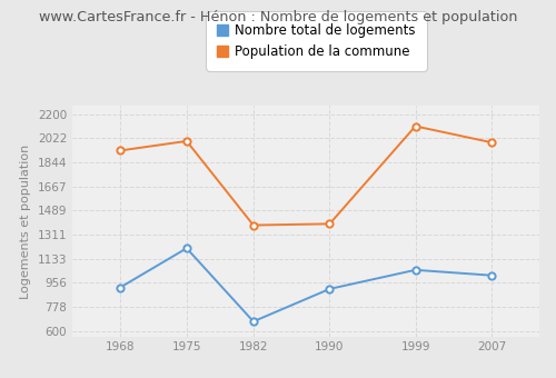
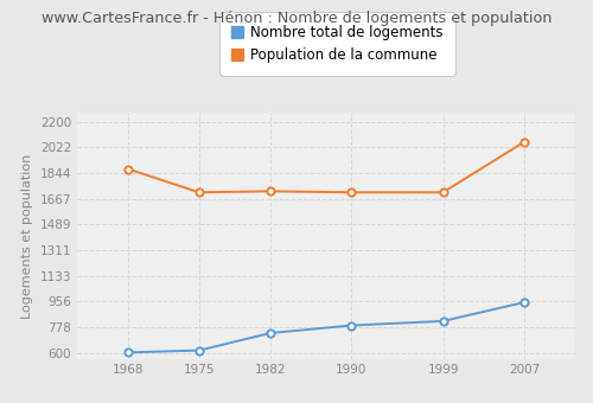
Nombre total de logements/1968: 920 -> 600
Population de la commune/1968: 1930 -> 1870
Nombre total de logements/1975: 1210 -> 620
Population de la commune/1975: 2000 -> 1710
Nombre total de logements/1982: 670 -> 740
Population de la commune/1982: 1380 -> 1720
Nombre total de logements/1990: 910 -> 790
Population de la commune/1990: 1390 -> 1710
Nombre total de logements/1999: 1050 -> 820
Population de la commune/1999: 2110 -> 1710
Nombre total de logements/2007: 1010 -> 950
Population de la commune/2007: 1990 -> 2060
